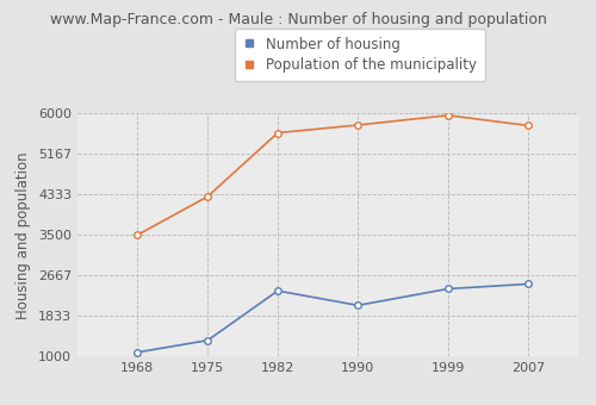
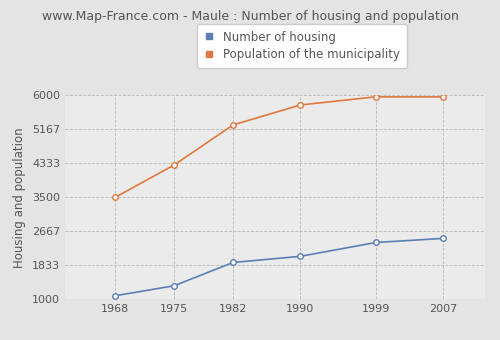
Number of housing/1982: 2350 -> 1900
Population of the municipality/1982: 5600 -> 5270
Population of the municipality/2007: 5750 -> 5960
